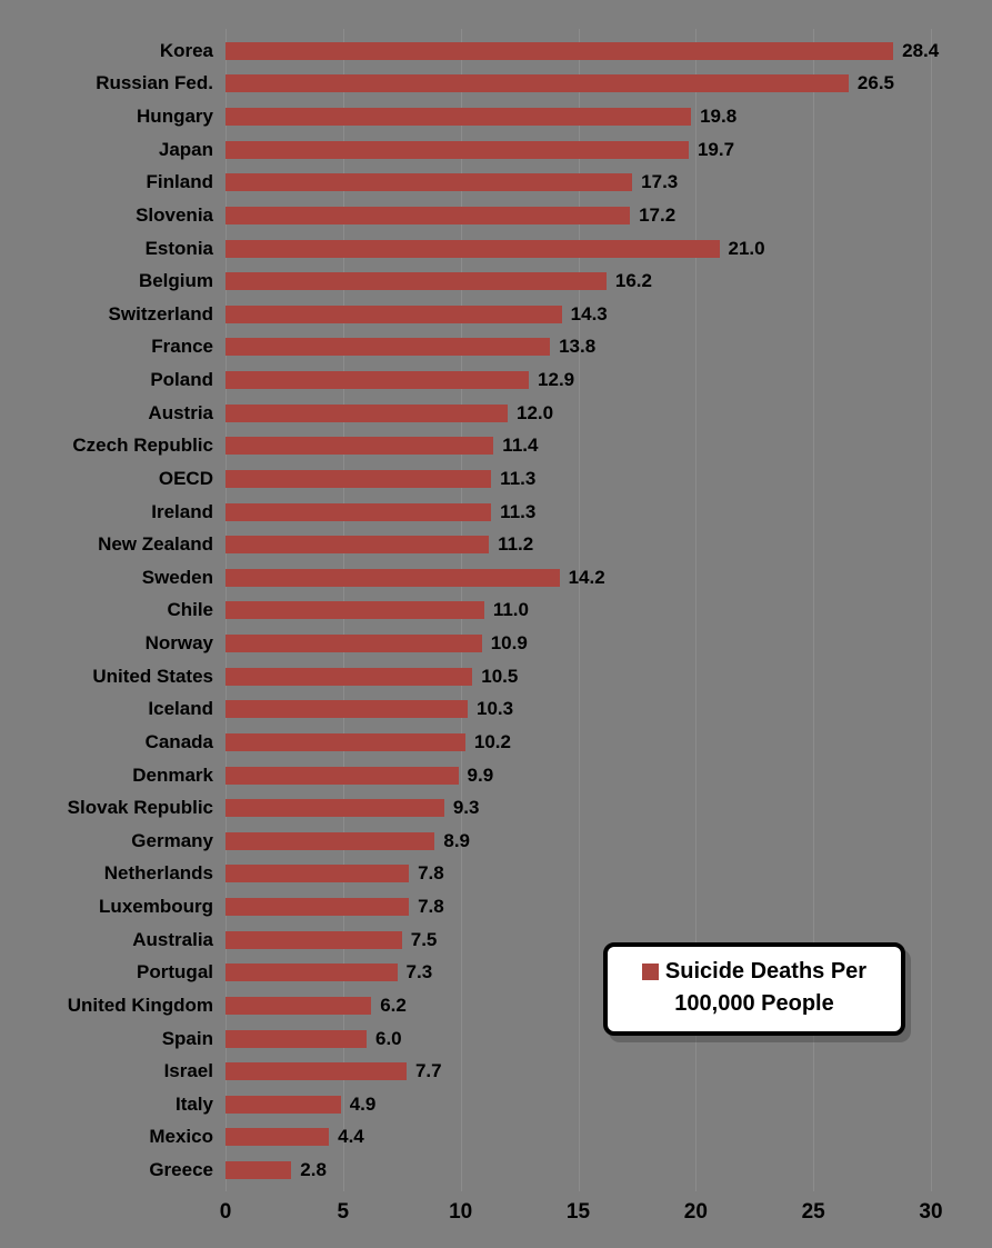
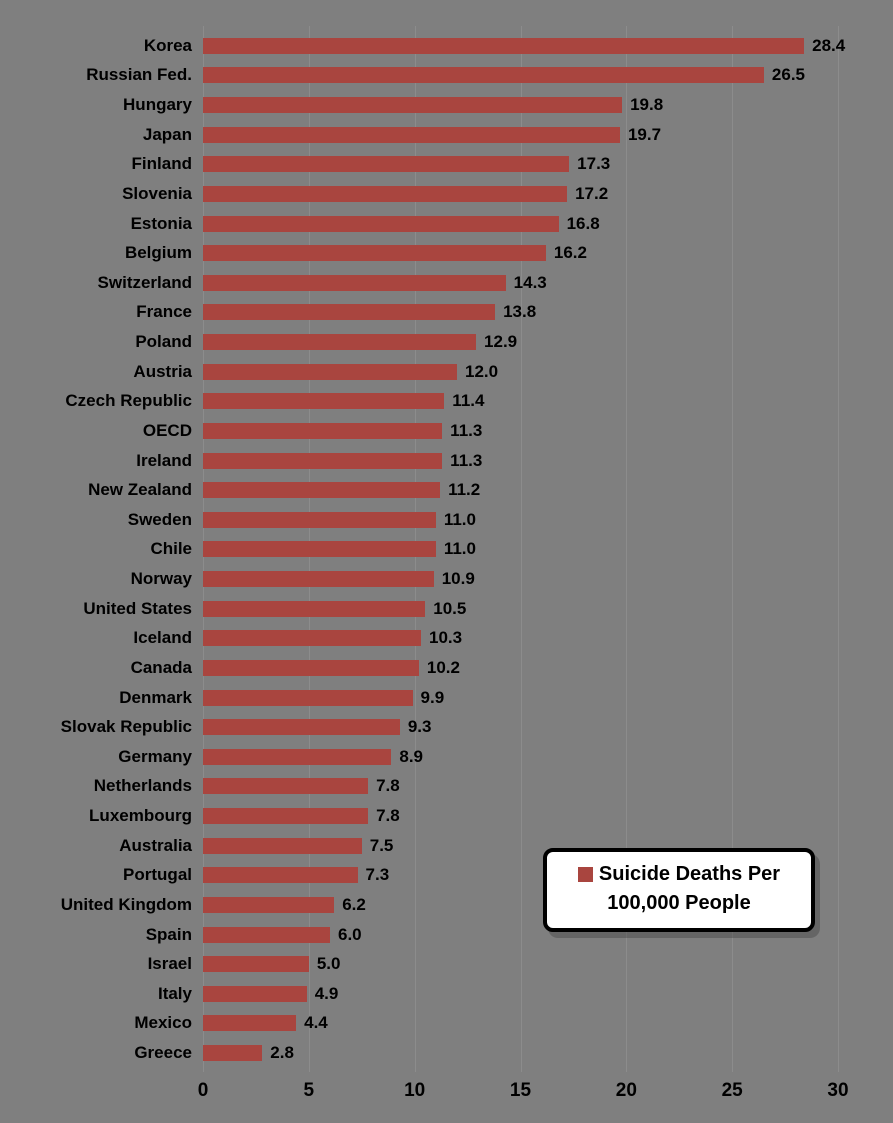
Estonia: 21.0 -> 16.8
Sweden: 14.2 -> 11.0
Israel: 7.7 -> 5.0
